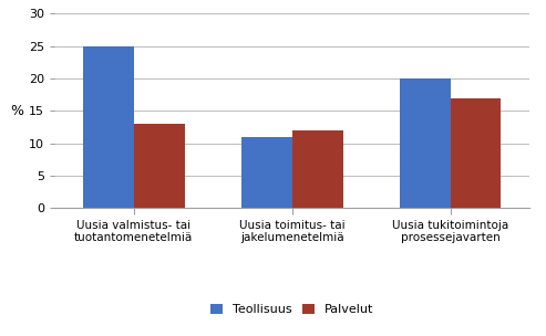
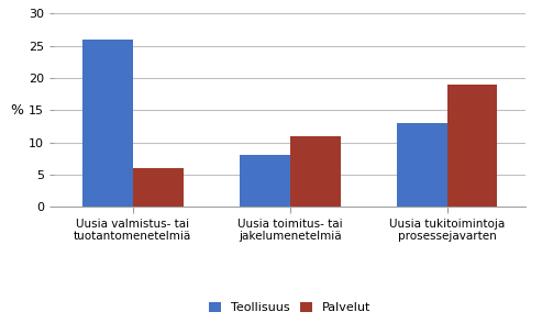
Teollisuus/Uusia valmistus- tai tuotantomenetelmiä: 25 -> 26
Palvelut/Uusia valmistus- tai tuotantomenetelmiä: 13 -> 6
Teollisuus/Uusia toimitus- tai jakelumenetelmiä: 11 -> 8
Palvelut/Uusia toimitus- tai jakelumenetelmiä: 12 -> 11
Teollisuus/Uusia tukitoimintoja prosessejavarten: 20 -> 13
Palvelut/Uusia tukitoimintoja prosessejavarten: 17 -> 19
